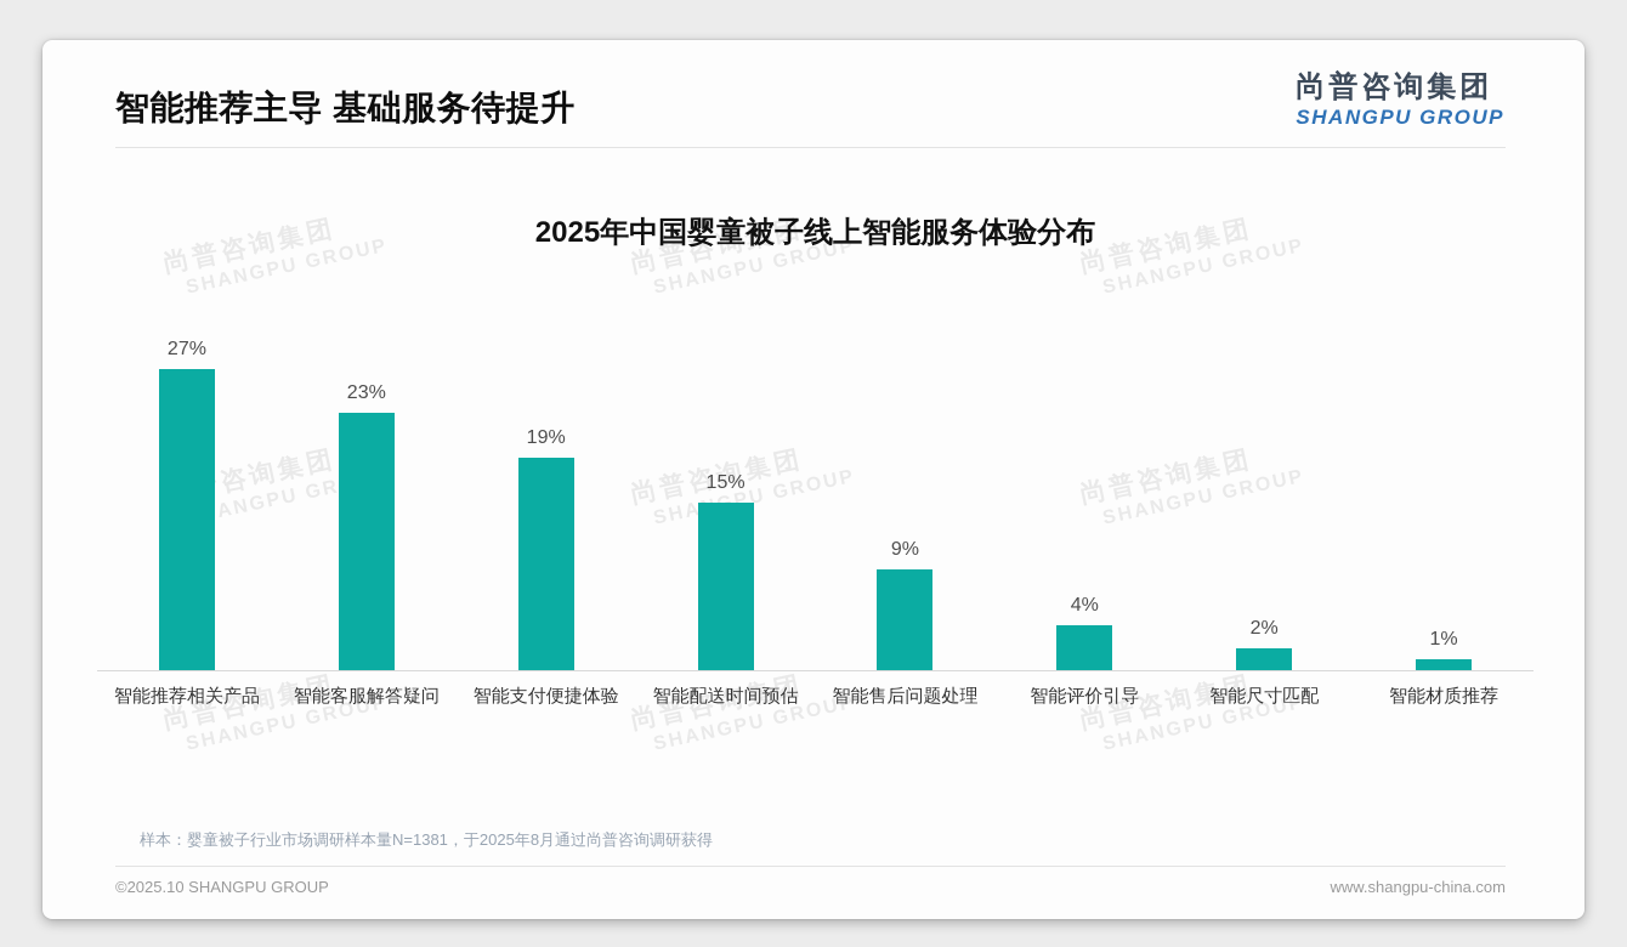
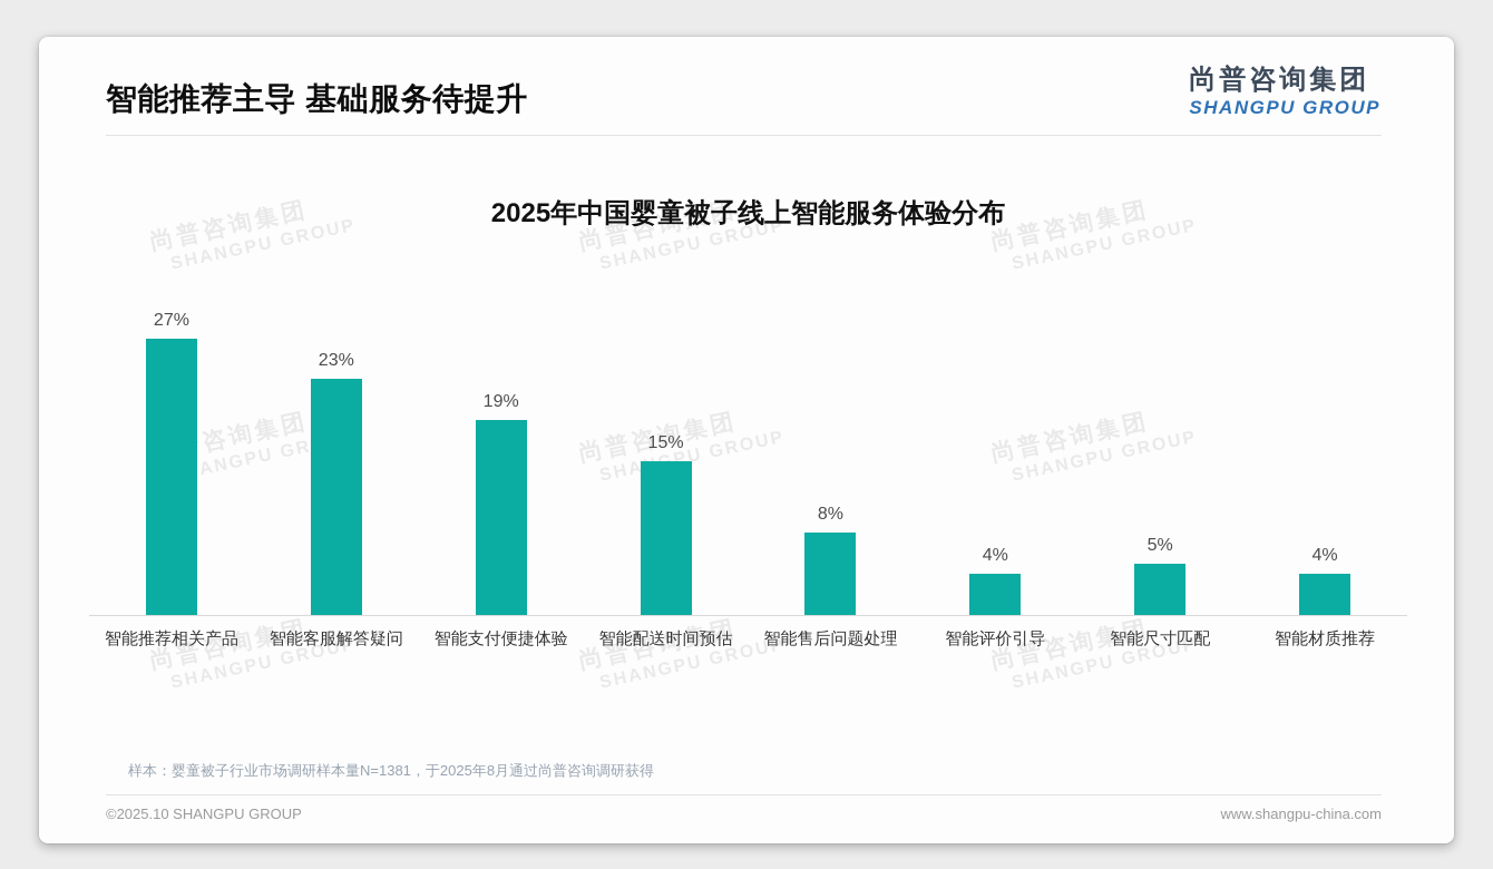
智能售后问题处理: 9% -> 8%
智能尺寸匹配: 2% -> 5%
智能材质推荐: 1% -> 4%
